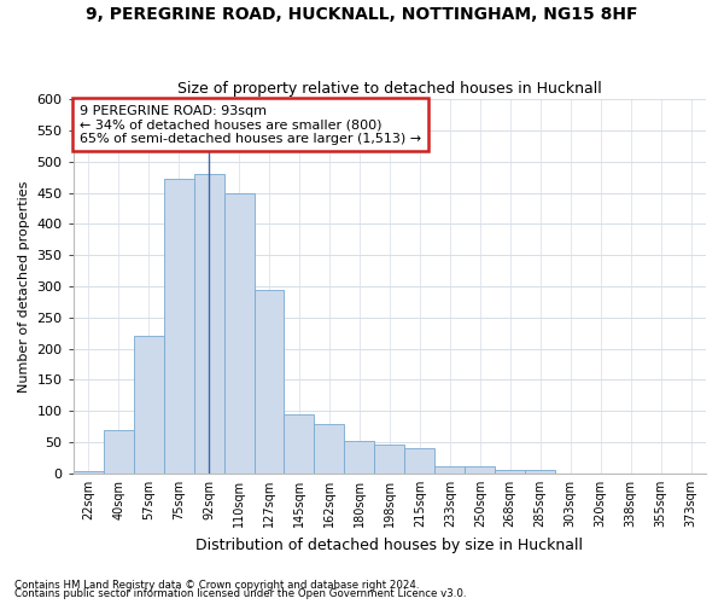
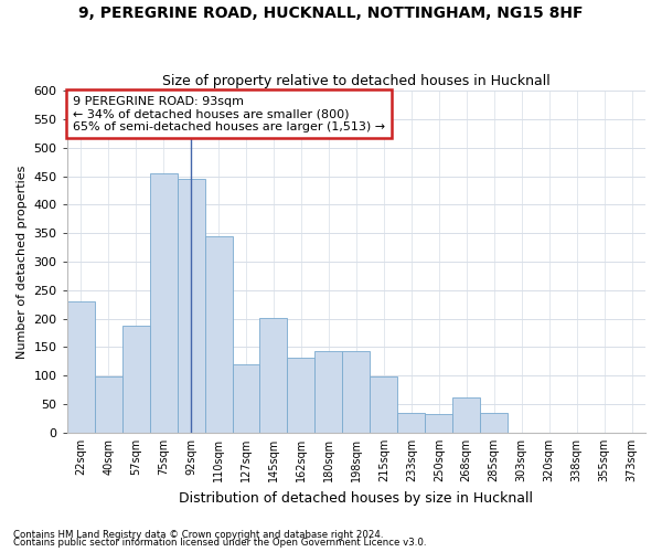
22sqm: 4 -> 230
40sqm: 70 -> 98
57sqm: 220 -> 188
75sqm: 473 -> 454
92sqm: 480 -> 446
110sqm: 450 -> 344
127sqm: 295 -> 120
145sqm: 95 -> 202
162sqm: 80 -> 132
180sqm: 53 -> 144
198sqm: 46 -> 144
215sqm: 40 -> 98
233sqm: 12 -> 34
250sqm: 12 -> 32
268sqm: 5 -> 62
285sqm: 5 -> 34
